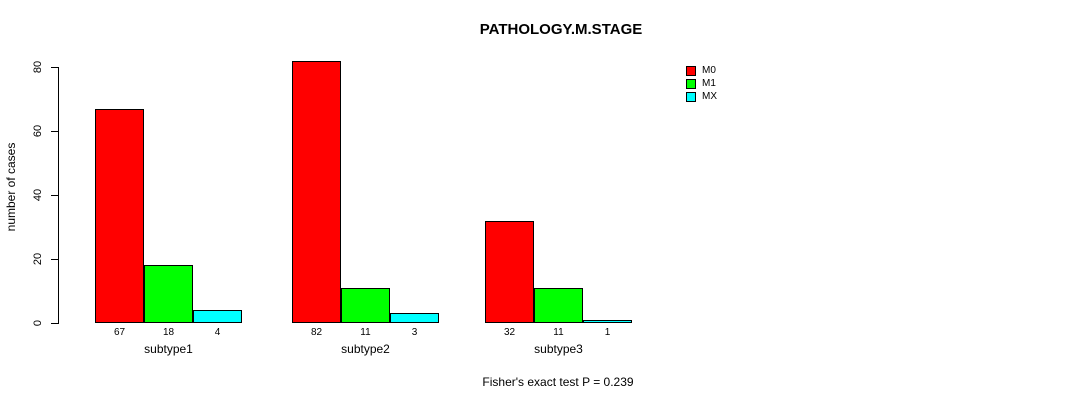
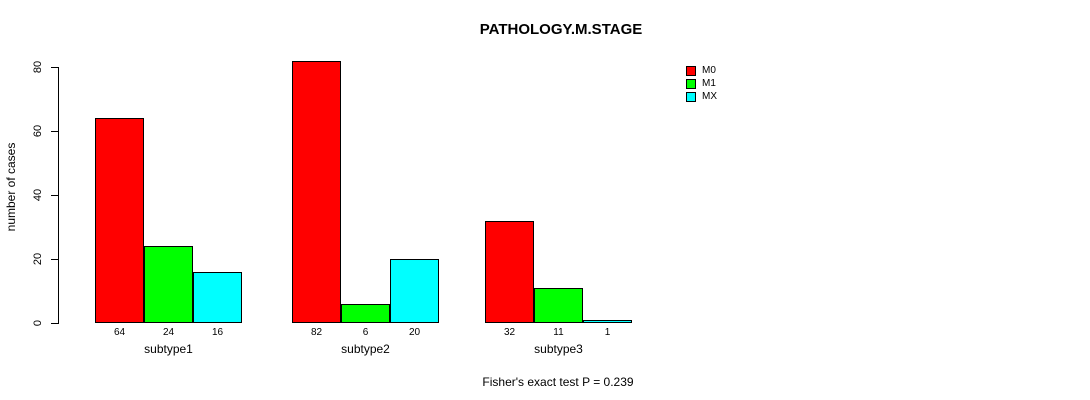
M0/subtype1: 67 -> 64
M1/subtype1: 18 -> 24
MX/subtype1: 4 -> 16
M1/subtype2: 11 -> 6
MX/subtype2: 3 -> 20
